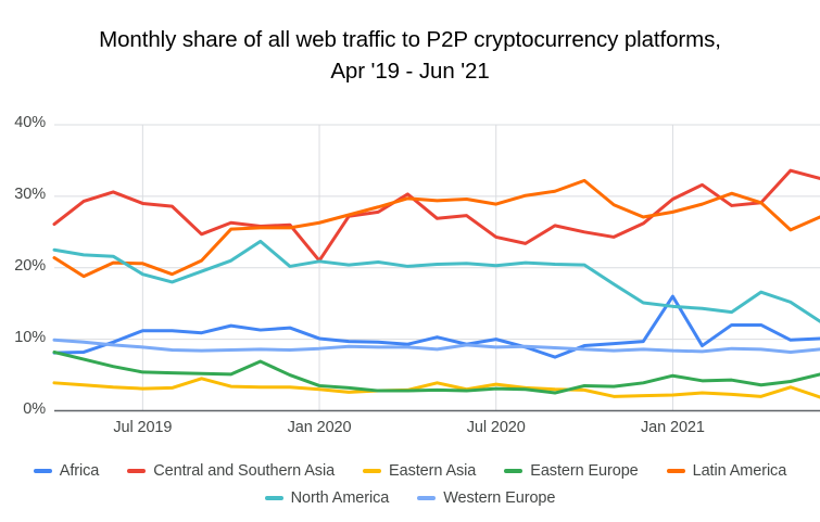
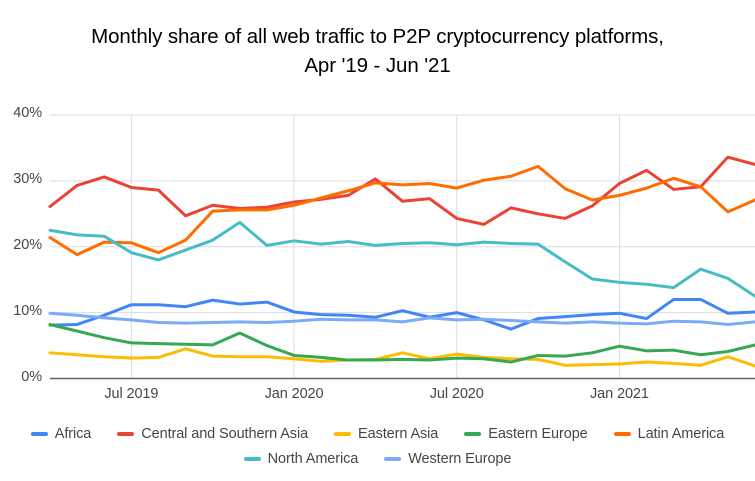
Central and Southern Asia/Jan 2020: 21% -> 27%
Africa/Jan 2021: 16% -> 10%
